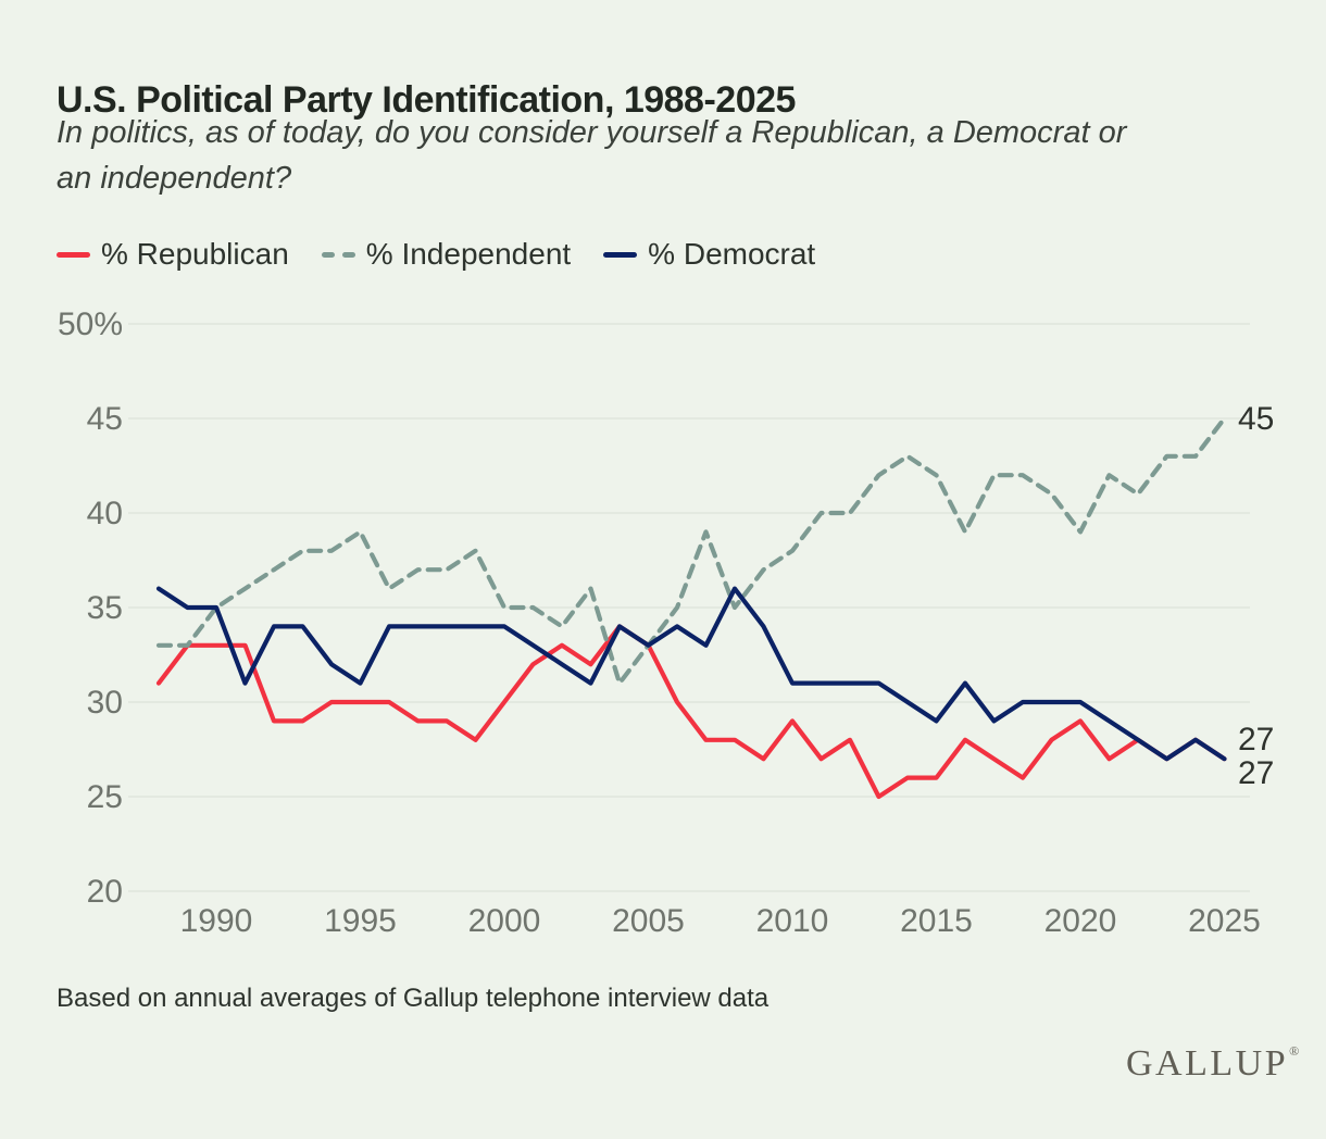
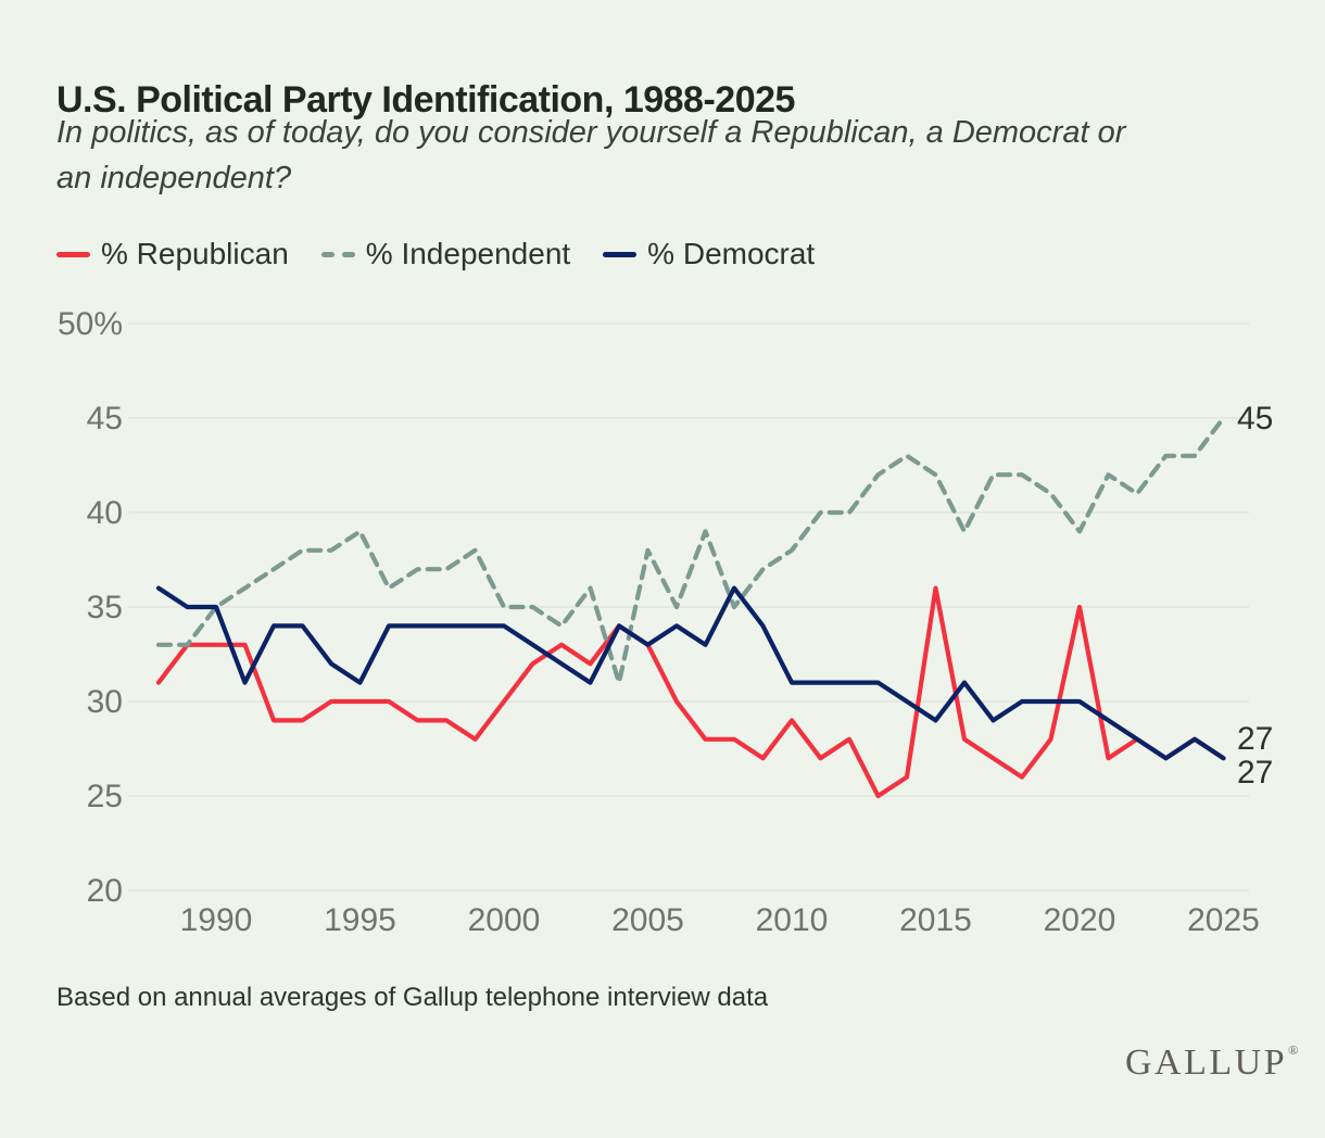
% Independent/2005: 33% -> 38%
% Republican/2015: 26% -> 36%
% Republican/2020: 29% -> 35%
